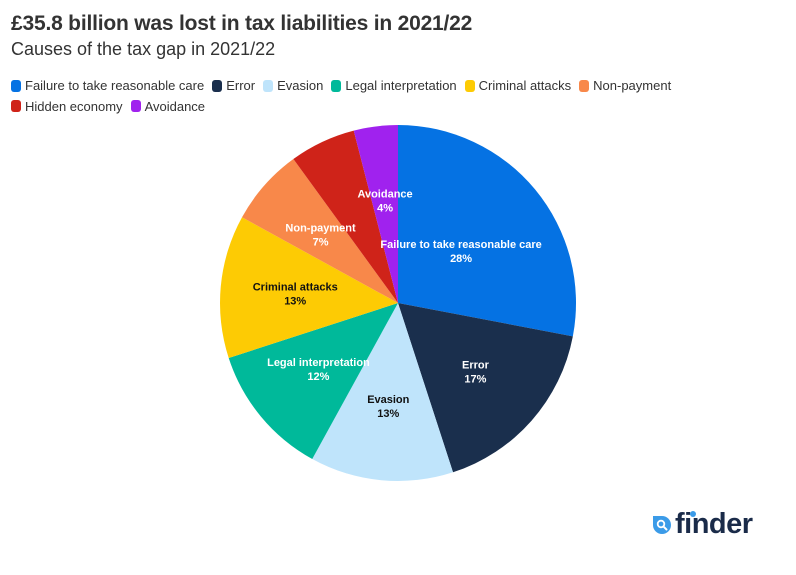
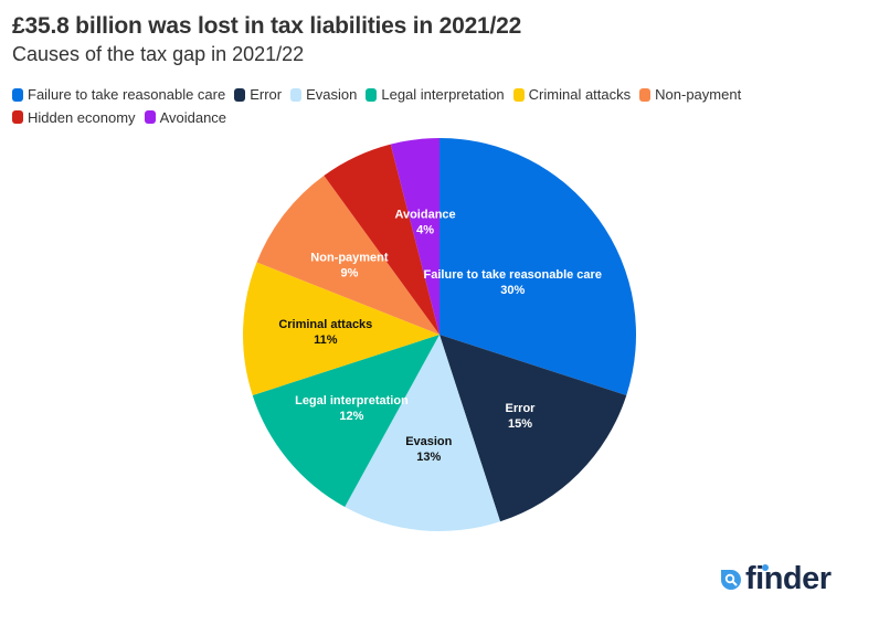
Failure to take reasonable care: 28% -> 30%
Error: 17% -> 15%
Criminal attacks: 13% -> 11%
Non-payment: 7% -> 9%
